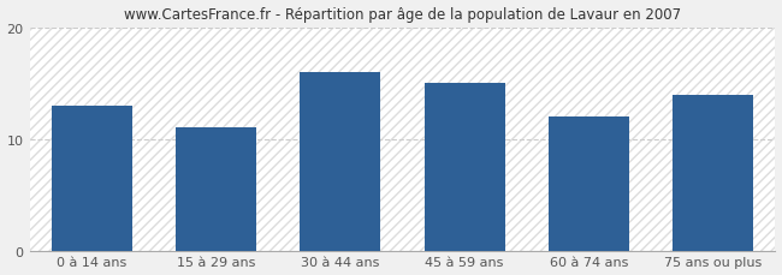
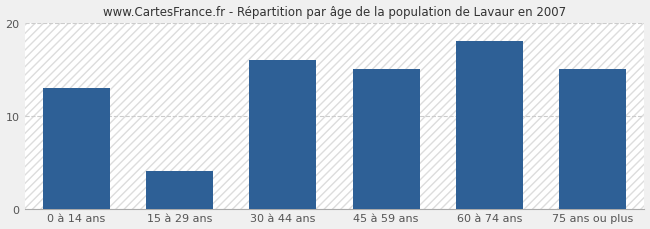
15 à 29 ans: 11 -> 4
60 à 74 ans: 12 -> 18
75 ans ou plus: 14 -> 15
